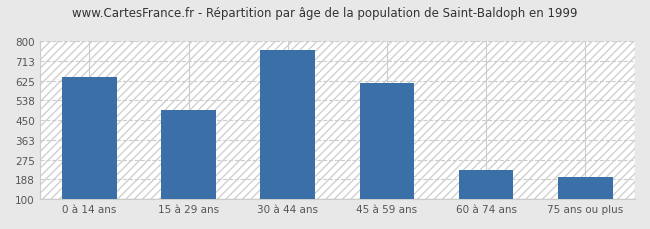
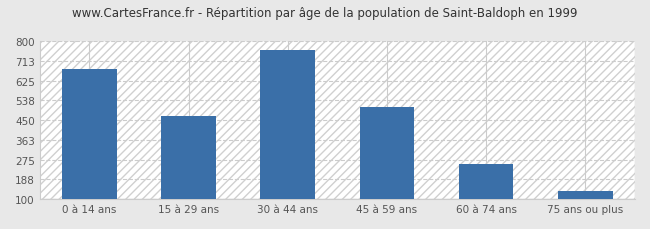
0 à 14 ans: 640 -> 675
15 à 29 ans: 495 -> 468
45 à 59 ans: 615 -> 510
60 à 74 ans: 230 -> 255
75 ans ou plus: 200 -> 138
